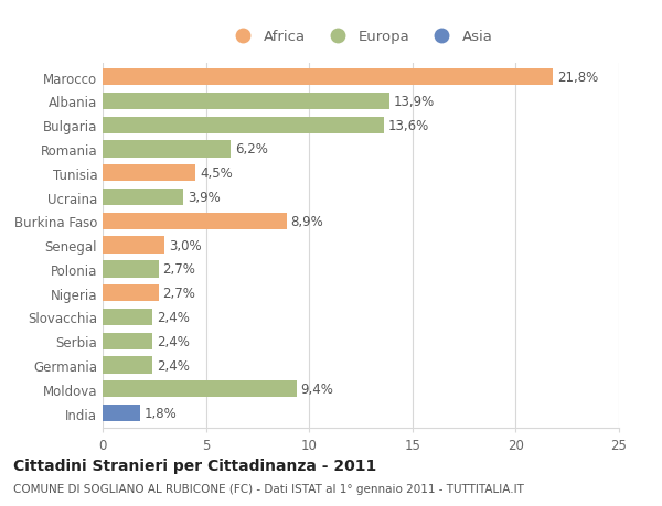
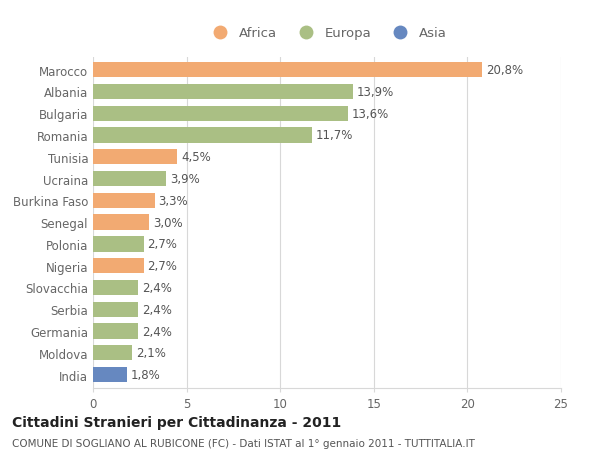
Marocco: 21,8% -> 20,8%
Romania: 6,2% -> 11,7%
Burkina Faso: 8,9% -> 3,3%
Moldova: 9,4% -> 2,1%
